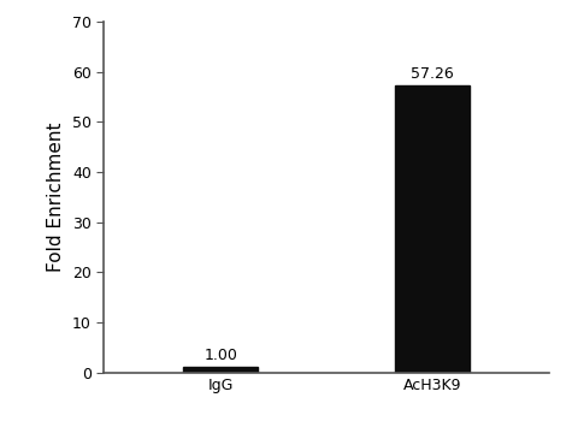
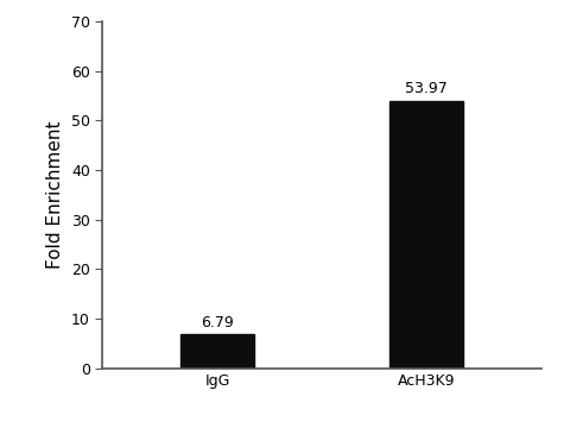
IgG: 1.00 -> 6.79
AcH3K9: 57.26 -> 53.97
